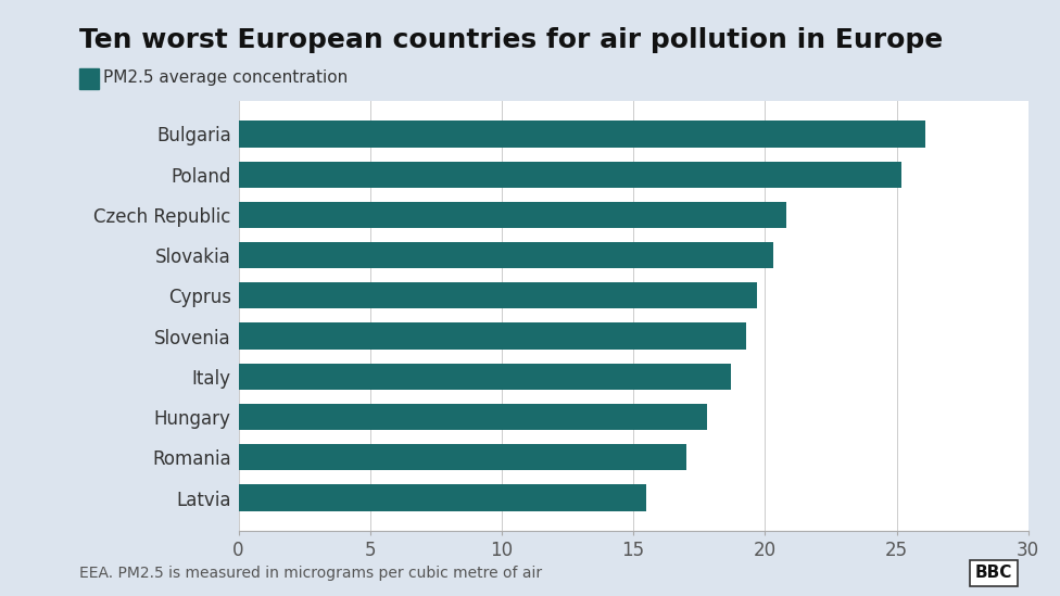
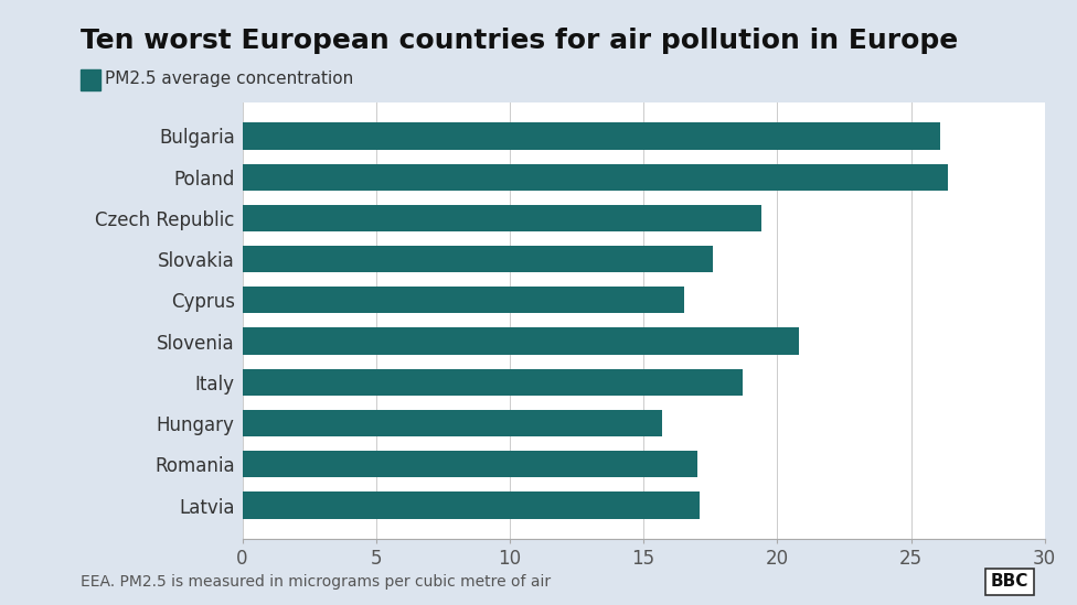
Poland: 25.2 -> 26.4
Czech Republic: 20.8 -> 19.4
Slovakia: 20.3 -> 17.6
Cyprus: 19.7 -> 16.5
Slovenia: 19.3 -> 20.8
Hungary: 17.8 -> 15.7
Latvia: 15.5 -> 17.1
